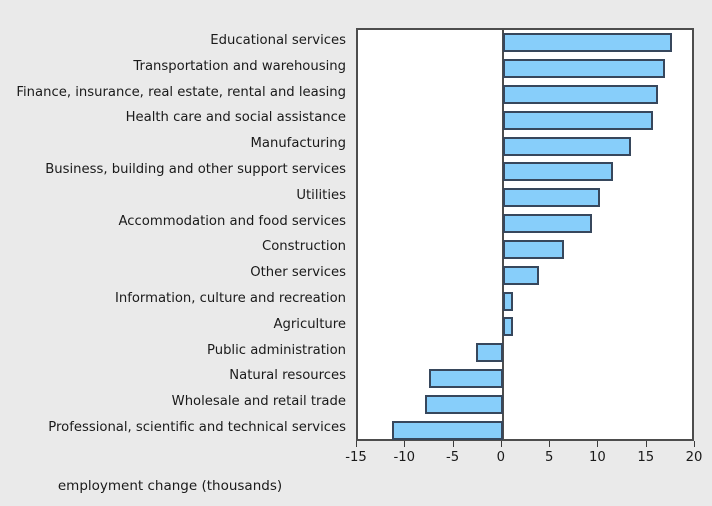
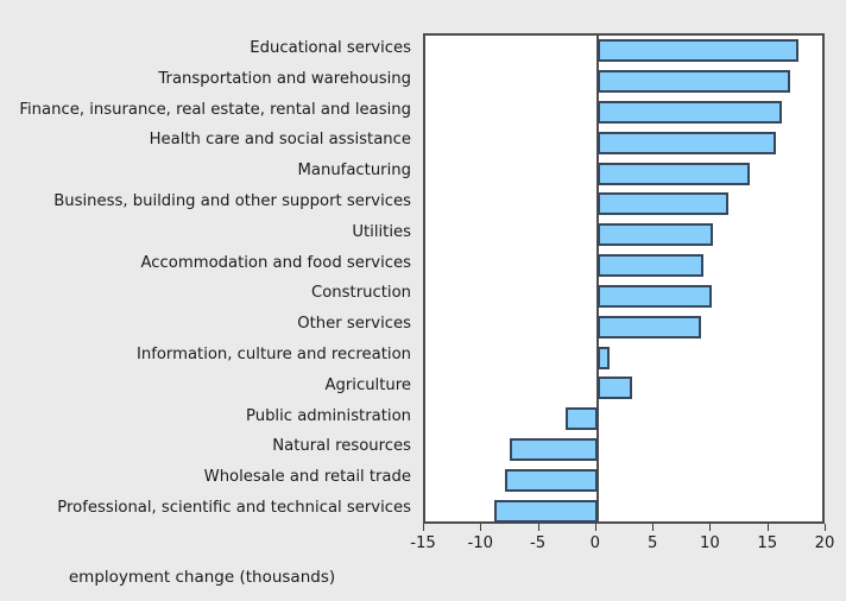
Construction: 6 -> 10
Other services: 4 -> 9
Agriculture: 1 -> 3
Professional, scientific and technical services: -12 -> -9
